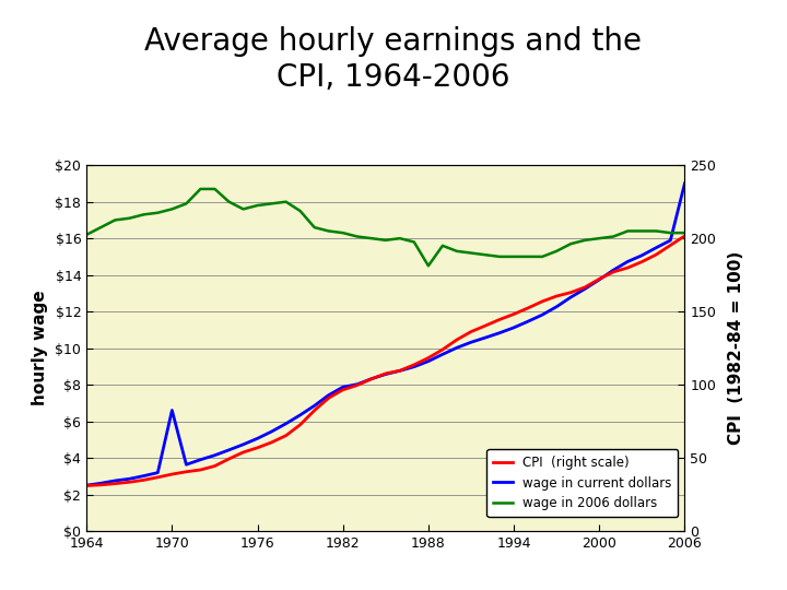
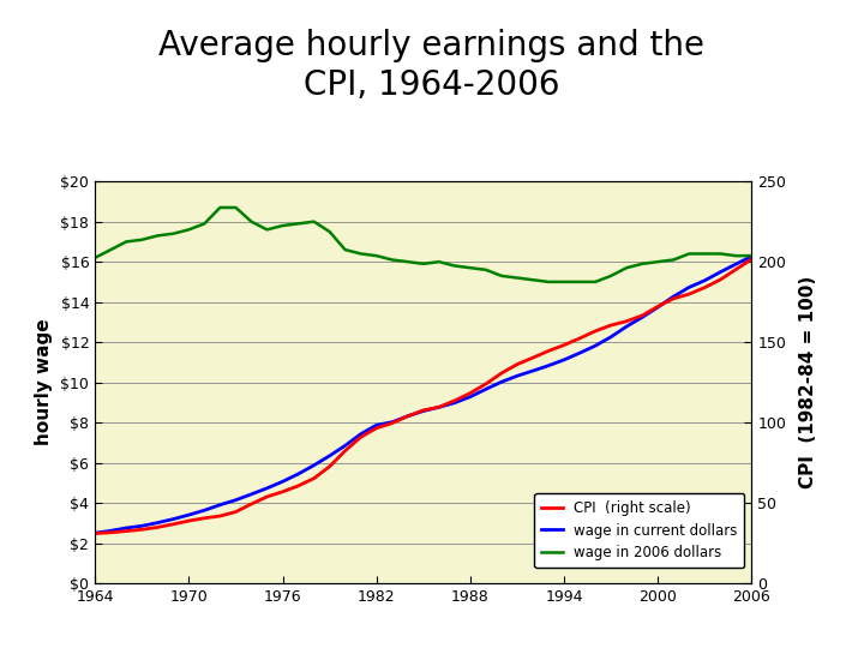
wage in current dollars/1970: $6.6 -> $3.4
wage in 2006 dollars/1988: $14.5 -> $15.7
wage in current dollars/2006: $19.0 -> $16.3
